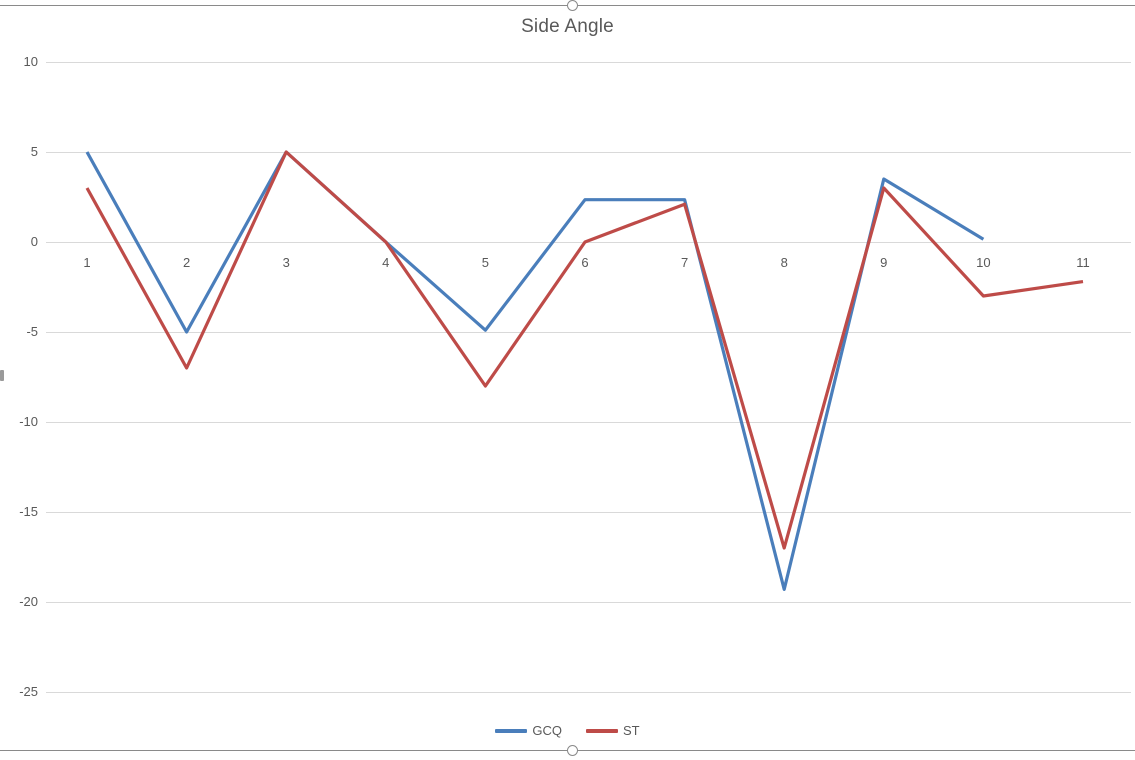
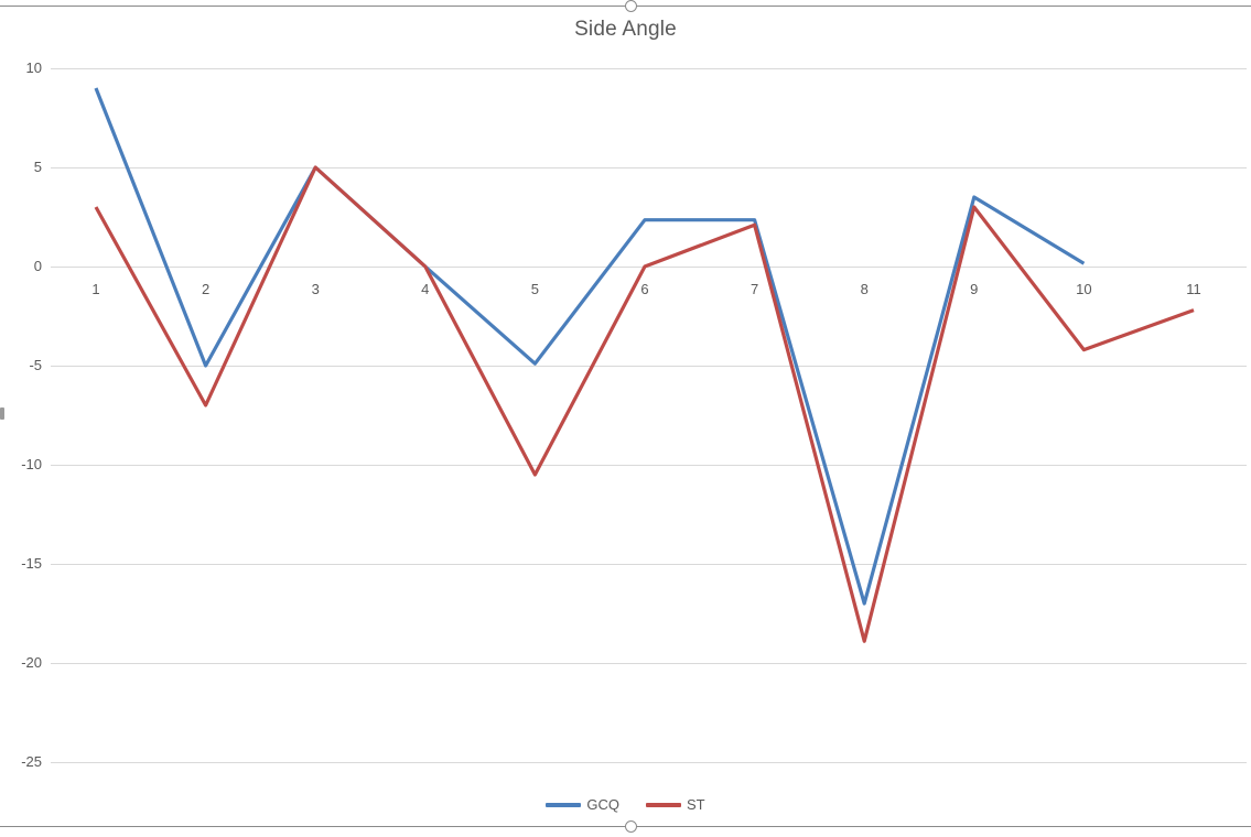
GCQ/1: 5.0 -> 9.0
ST/5: -8.0 -> -10.5
GCQ/8: -19.3 -> -17.0
ST/8: -17.0 -> -18.9
ST/10: -3.0 -> -4.2
